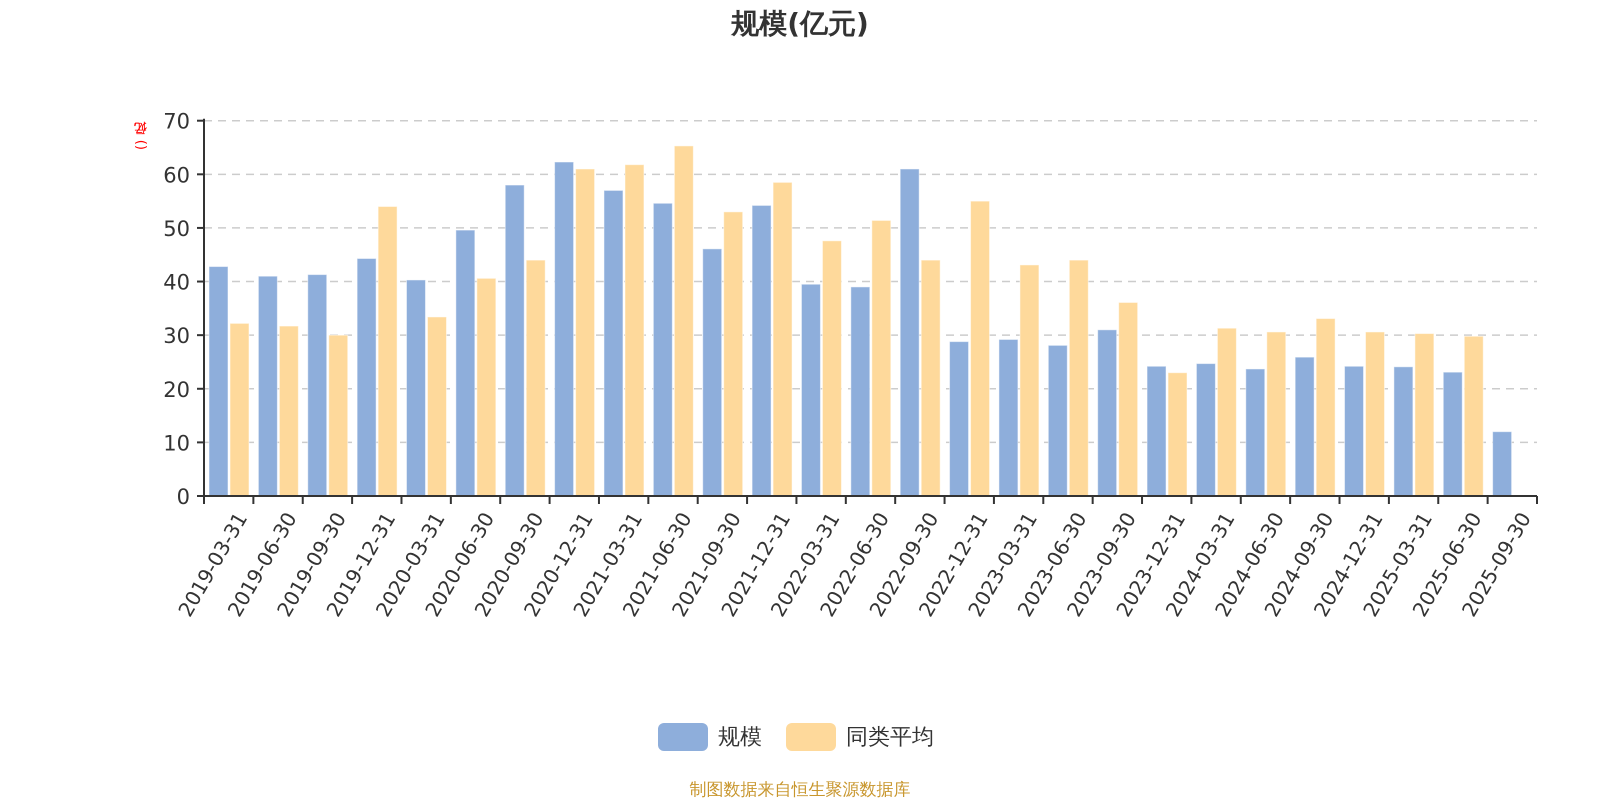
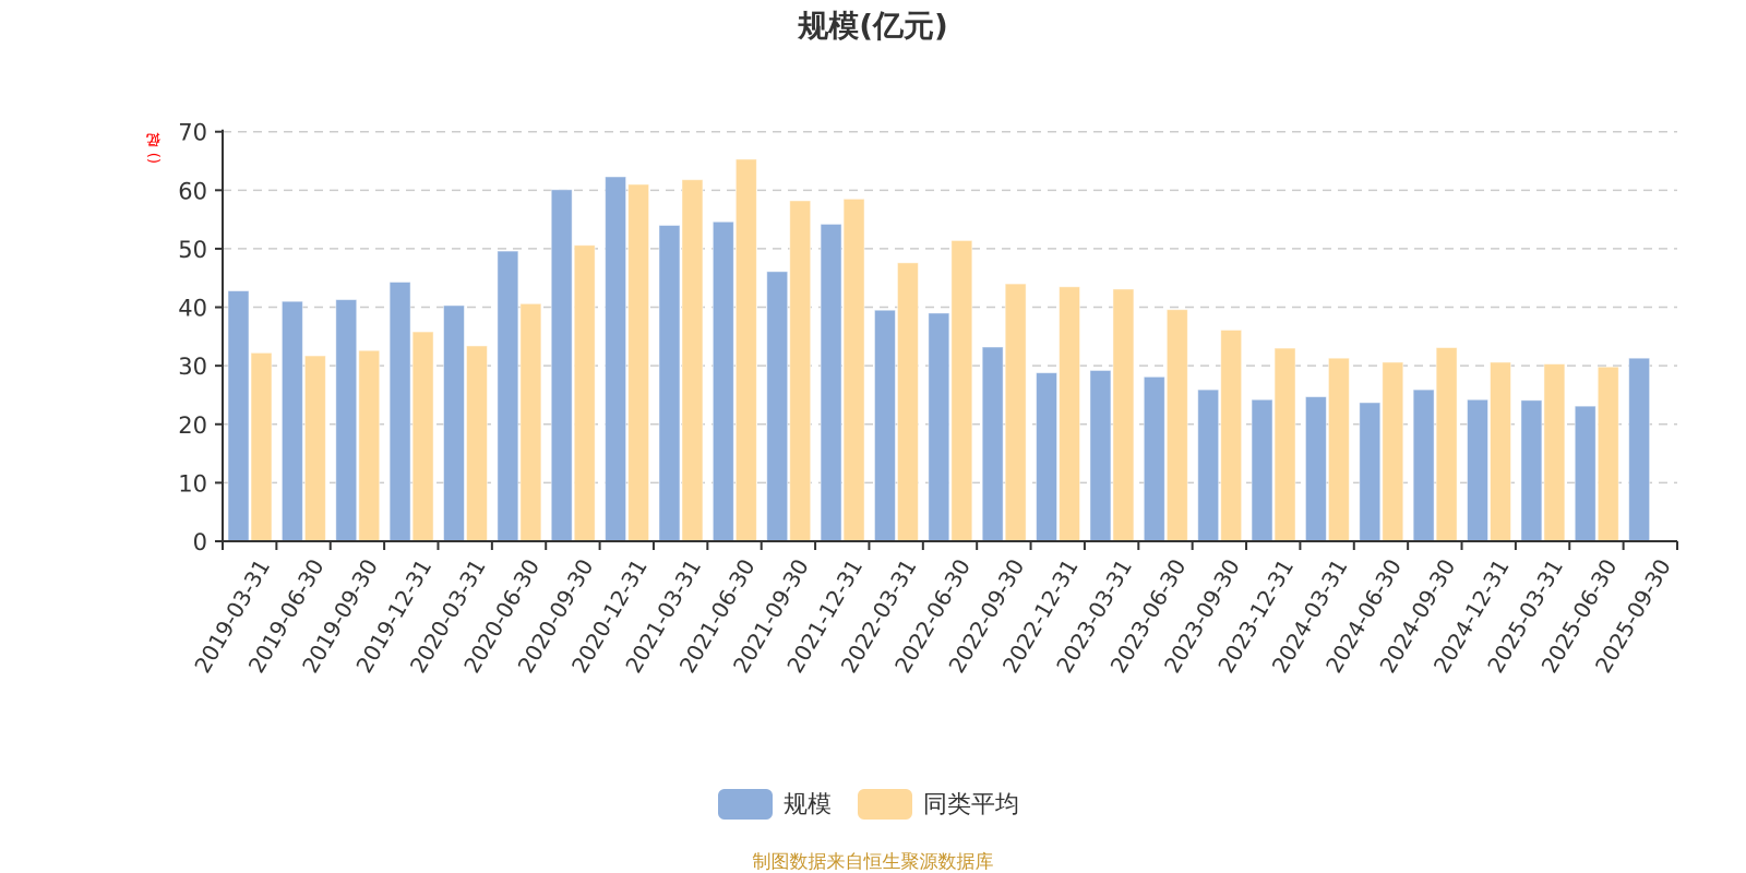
同类平均/2019-09-30: 30 -> 33
同类平均/2019-12-31: 54 -> 36
规模/2020-09-30: 58 -> 60
同类平均/2020-09-30: 44 -> 51
规模/2021-03-31: 57 -> 54
同类平均/2021-09-30: 53 -> 58
规模/2022-09-30: 61 -> 33
同类平均/2022-12-31: 55 -> 44
同类平均/2023-06-30: 44 -> 40
规模/2023-09-30: 31 -> 26
同类平均/2023-12-31: 23 -> 33
规模/2025-09-30: 12 -> 31
